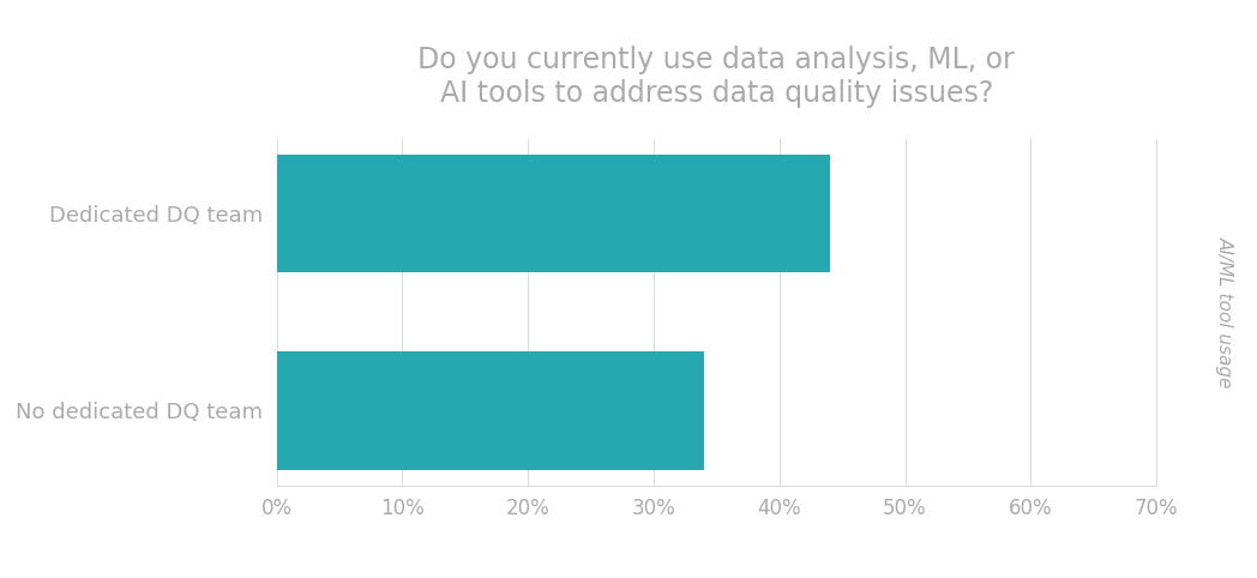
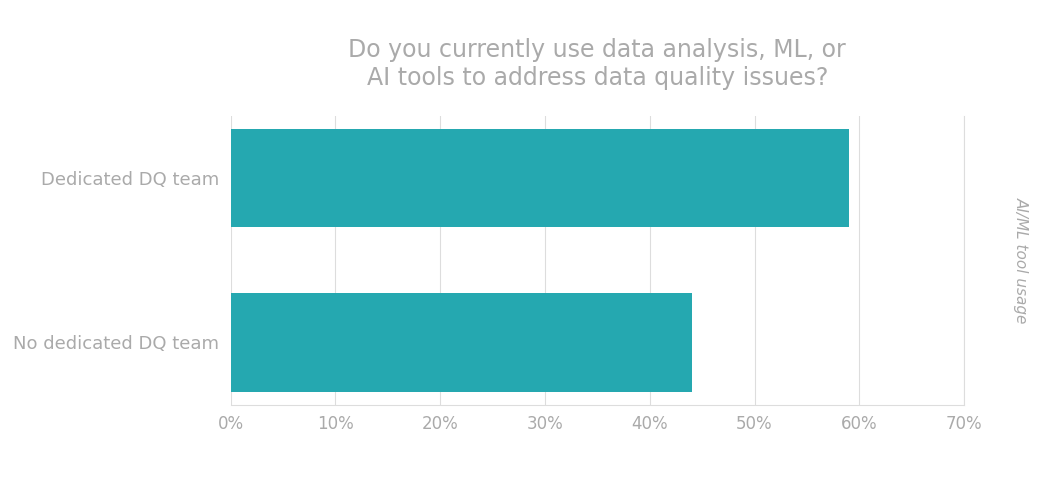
Dedicated DQ team: 44% -> 59%
No dedicated DQ team: 34% -> 44%
